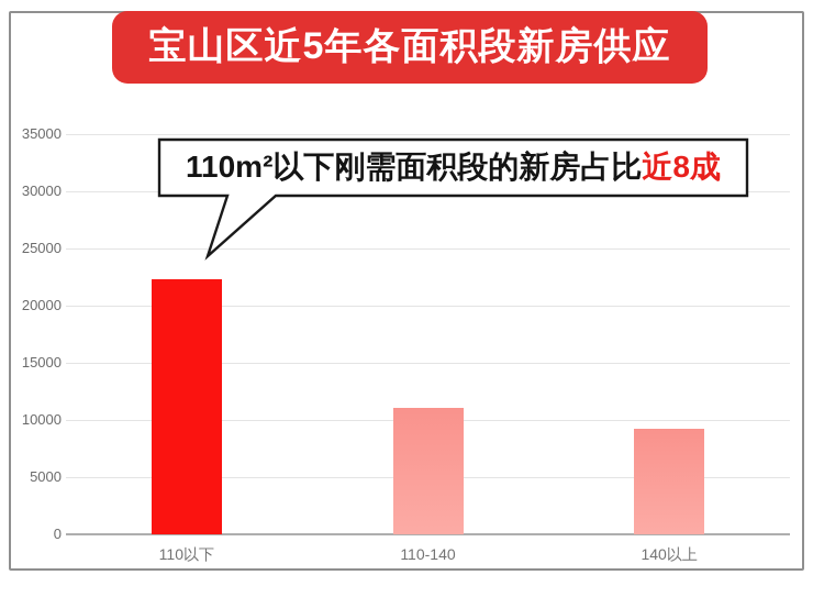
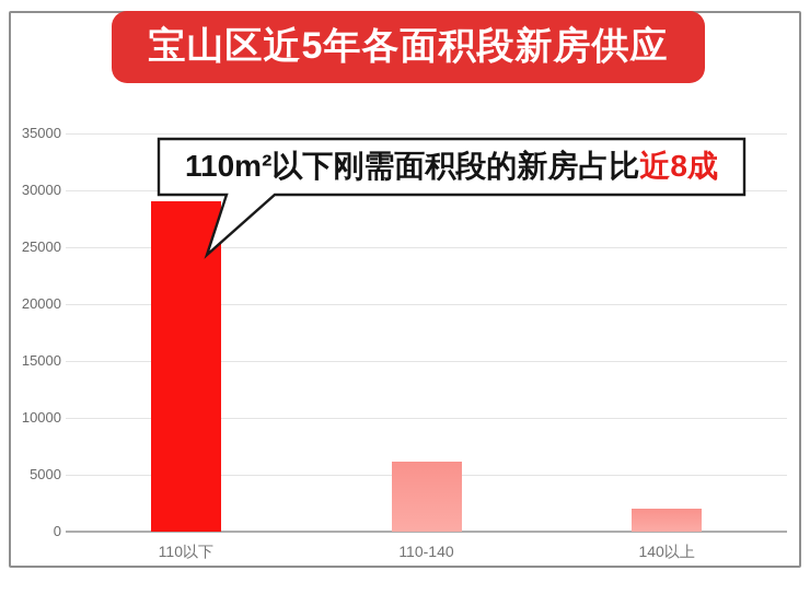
110以下: 22300 -> 29000
110-140: 11100 -> 6200
140以上: 9200 -> 2000
